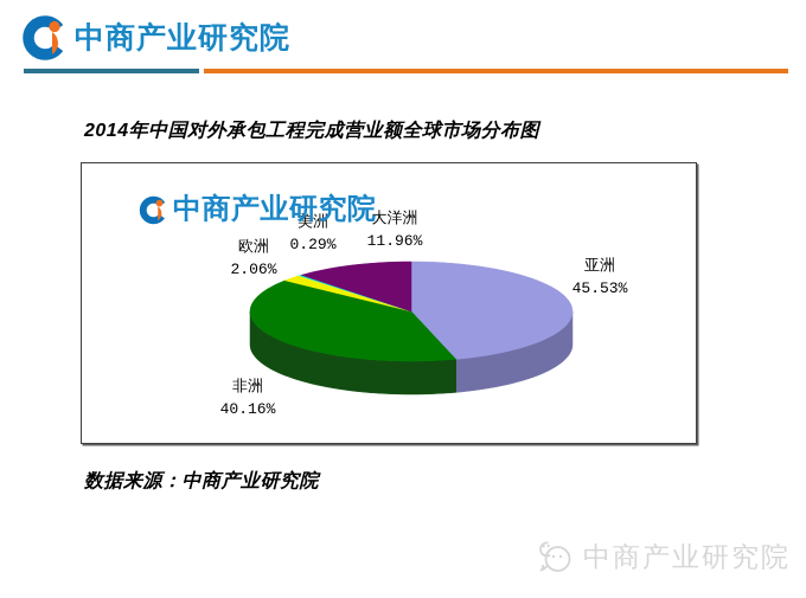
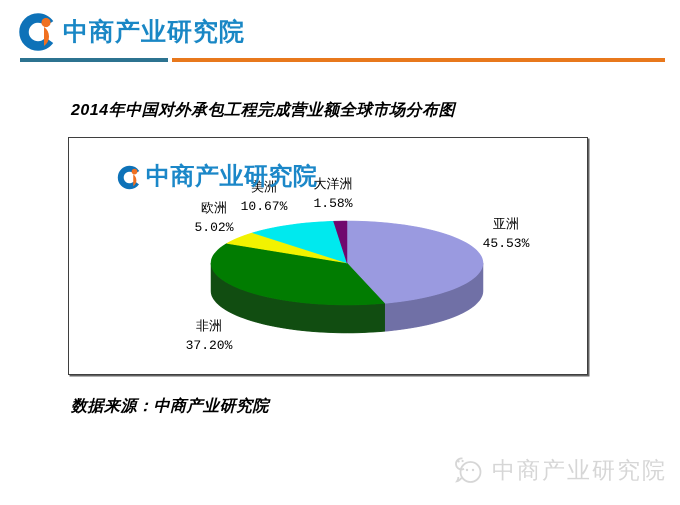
非洲: 40.16% -> 37.20%
欧洲: 2.06% -> 5.02%
美洲: 0.29% -> 10.67%
大洋洲: 11.96% -> 1.58%
